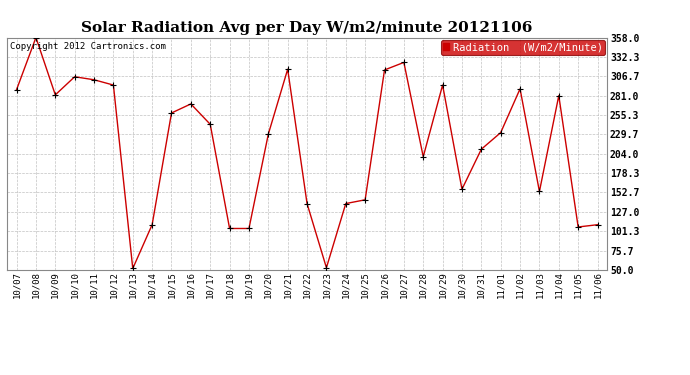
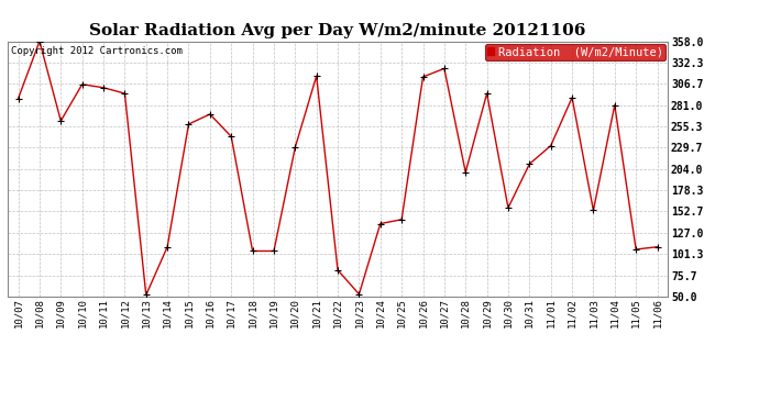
10/09: 282 -> 262
10/22: 138 -> 82
